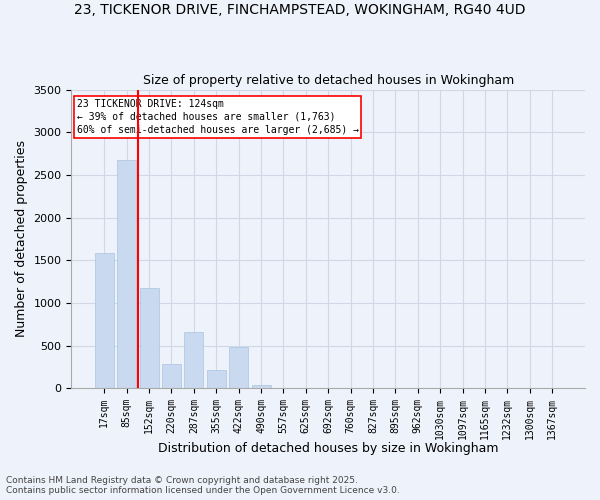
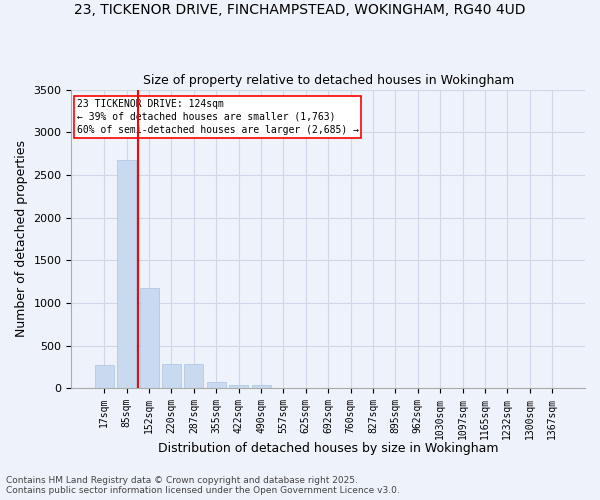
17sqm: 1580 -> 270
287sqm: 660 -> 280
355sqm: 220 -> 80
422sqm: 480 -> 40
